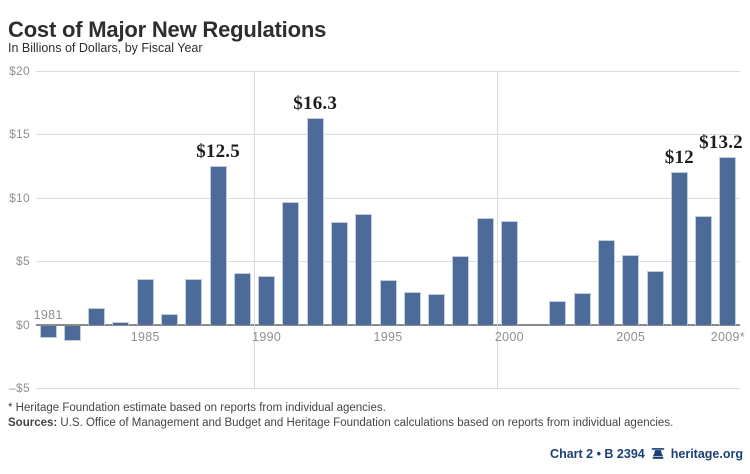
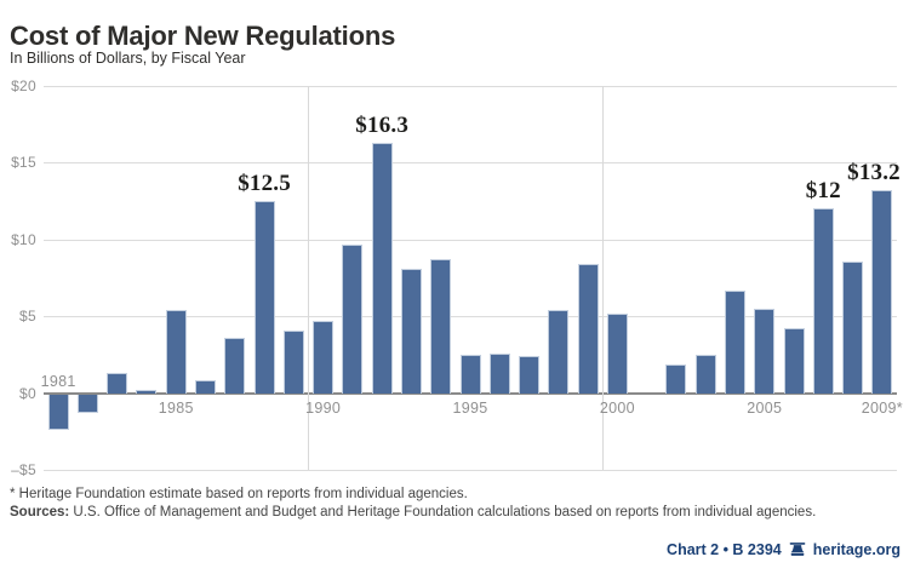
1981: -$1.0 -> -$2.3
1985: $3.6 -> $5.4
1990: $3.8 -> $4.7
1995: $3.5 -> $2.5
2000: $8.2 -> $5.2
